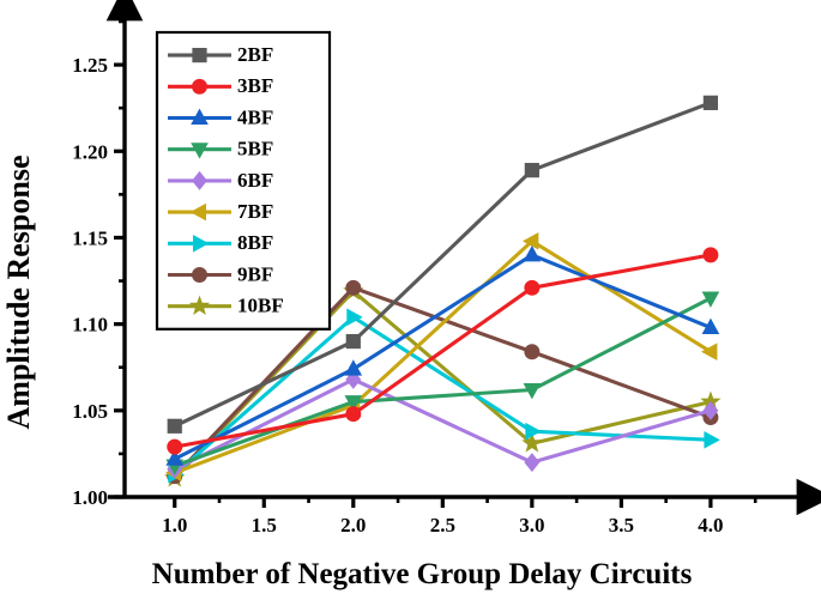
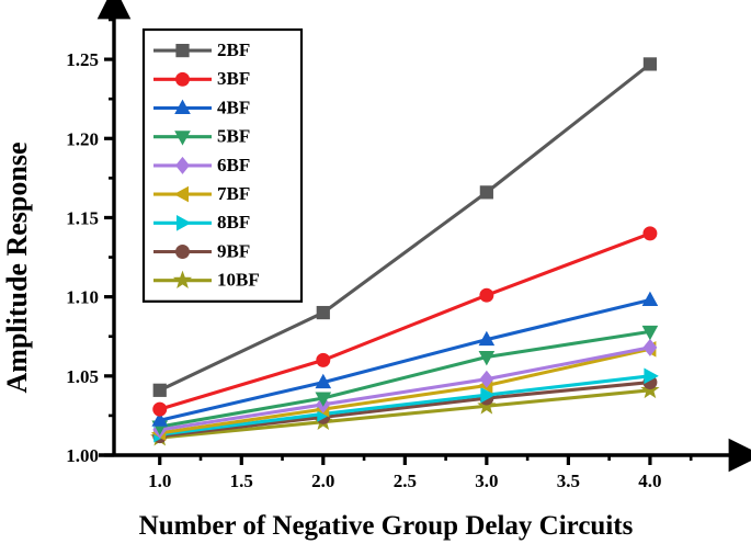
3BF/2.0: 1.048 -> 1.060
4BF/2.0: 1.074 -> 1.046
5BF/2.0: 1.055 -> 1.036
6BF/2.0: 1.068 -> 1.032
7BF/2.0: 1.053 -> 1.029
8BF/2.0: 1.104 -> 1.026
9BF/2.0: 1.121 -> 1.024
10BF/2.0: 1.119 -> 1.021
2BF/3.0: 1.189 -> 1.166
3BF/3.0: 1.121 -> 1.101
4BF/3.0: 1.140 -> 1.073
6BF/3.0: 1.020 -> 1.048
7BF/3.0: 1.148 -> 1.044
9BF/3.0: 1.084 -> 1.036
2BF/4.0: 1.228 -> 1.247
5BF/4.0: 1.115 -> 1.078
6BF/4.0: 1.050 -> 1.068
7BF/4.0: 1.084 -> 1.067
8BF/4.0: 1.033 -> 1.050
10BF/4.0: 1.055 -> 1.041
